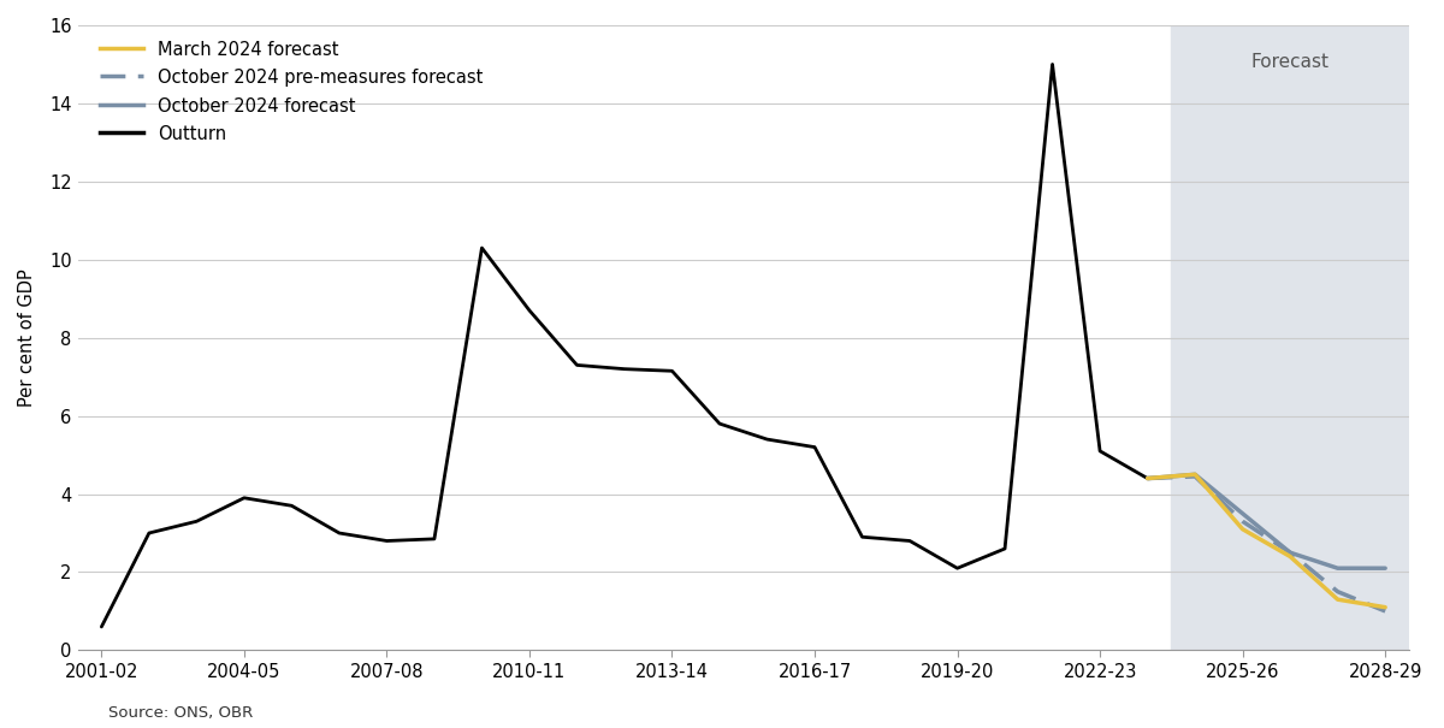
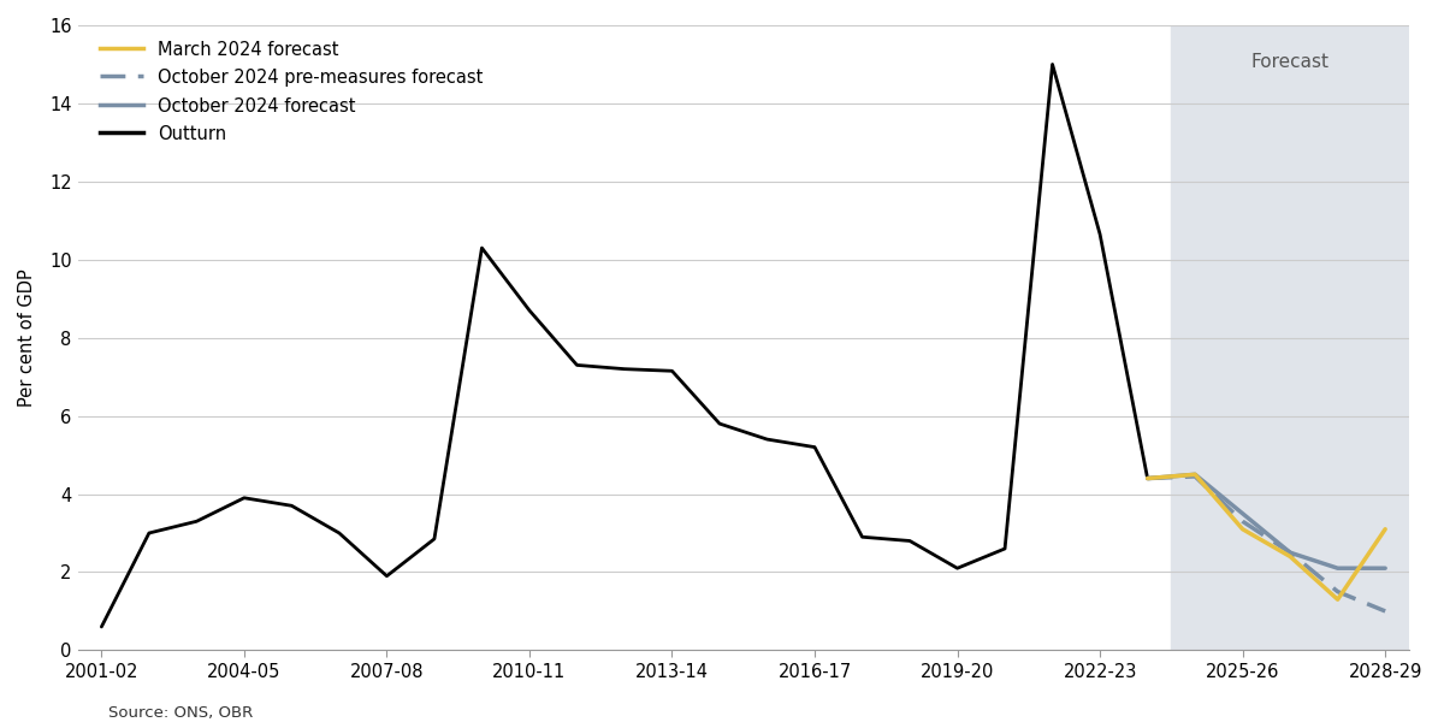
Outturn/2007-08: 2.80 -> 1.90
Outturn/2022-23: 5.10 -> 10.65
March 2024 forecast/2028-29: 1.1 -> 3.1
